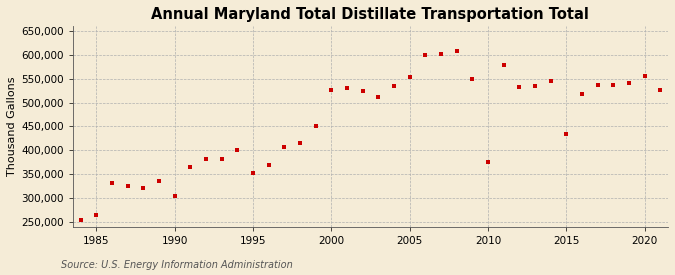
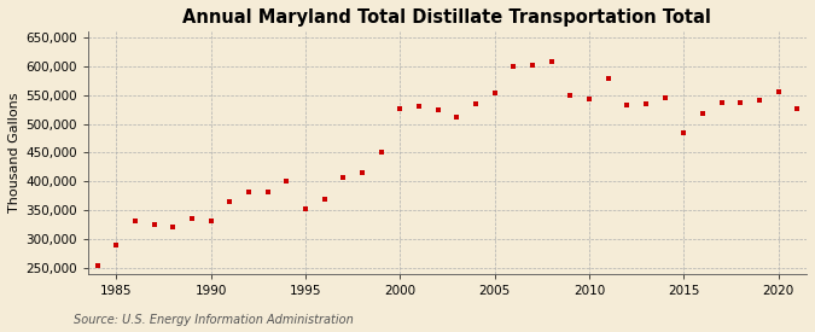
1985: 265,000 -> 290,000
1990: 305,000 -> 332,000
2010: 375,000 -> 543,000
2015: 435,000 -> 484,000
